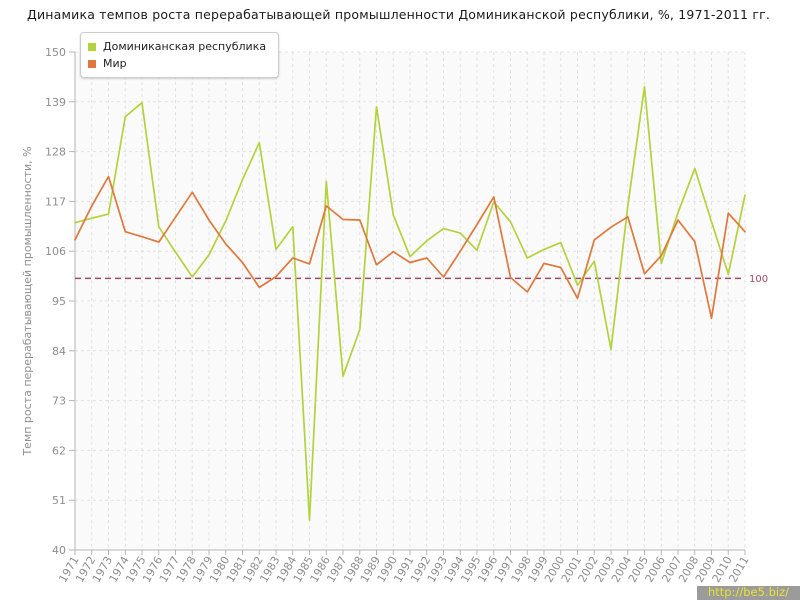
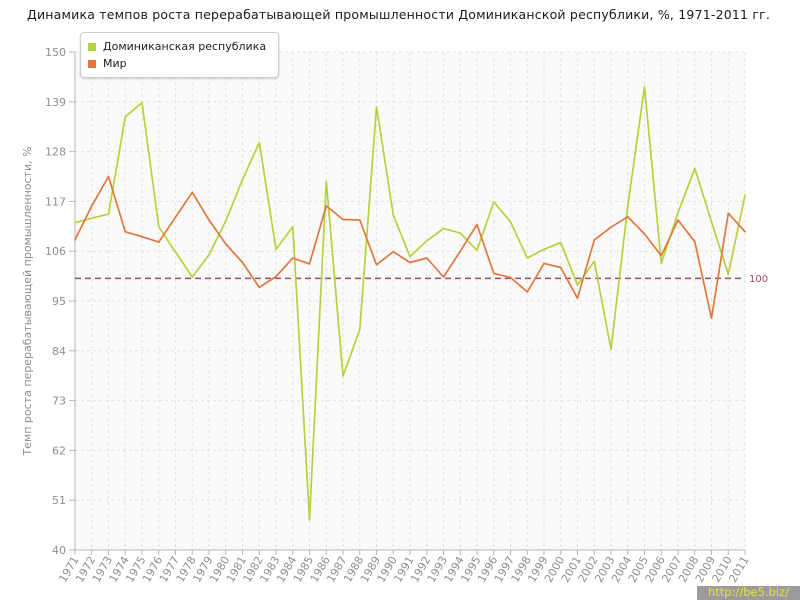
Мир/1996: 118 -> 101
Мир/2005: 101 -> 110
